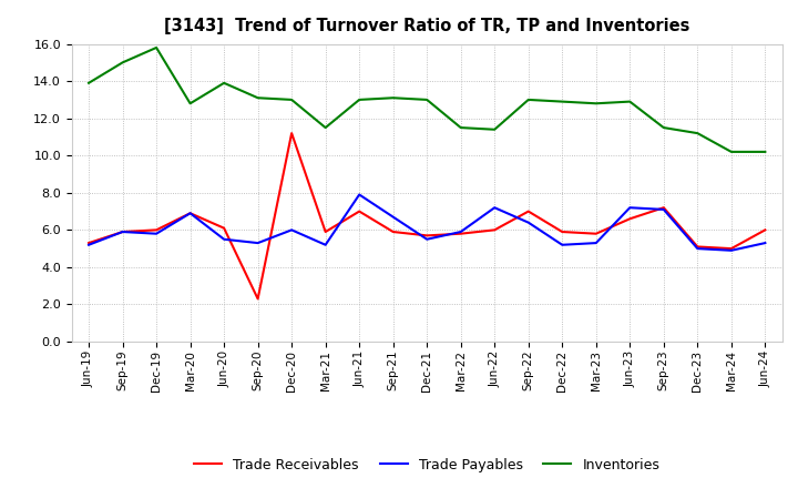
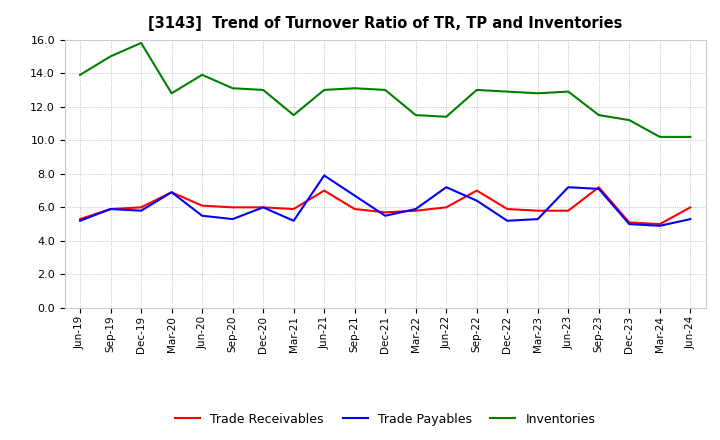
Trade Receivables/Sep-20: 2.3 -> 6.0
Trade Receivables/Dec-20: 11.2 -> 6.0
Trade Receivables/Jun-23: 6.6 -> 5.8
